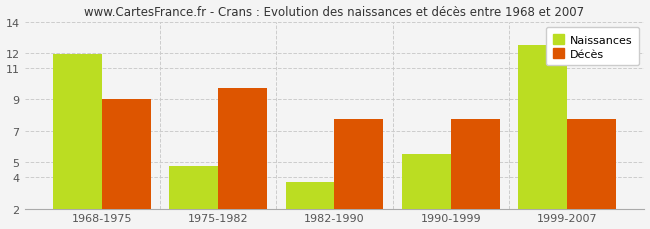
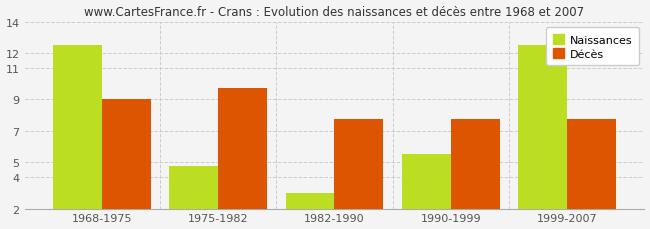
Naissances/1968-1975: 11.9 -> 12.5
Naissances/1982-1990: 3.7 -> 3.0
